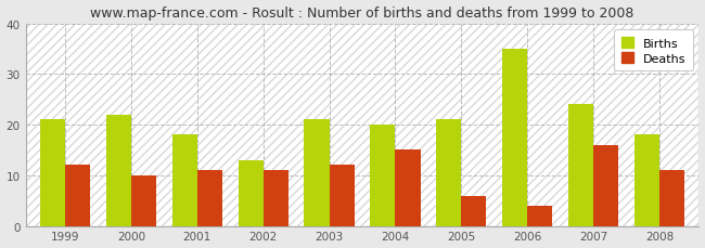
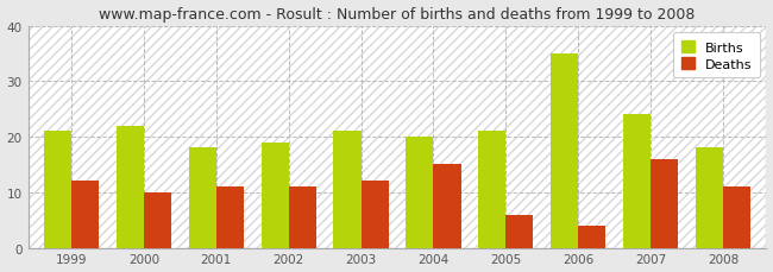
Births/2002: 13 -> 19
